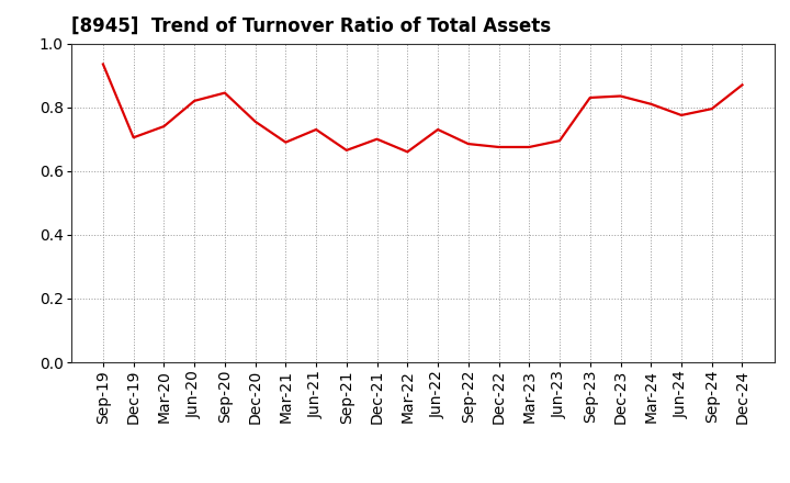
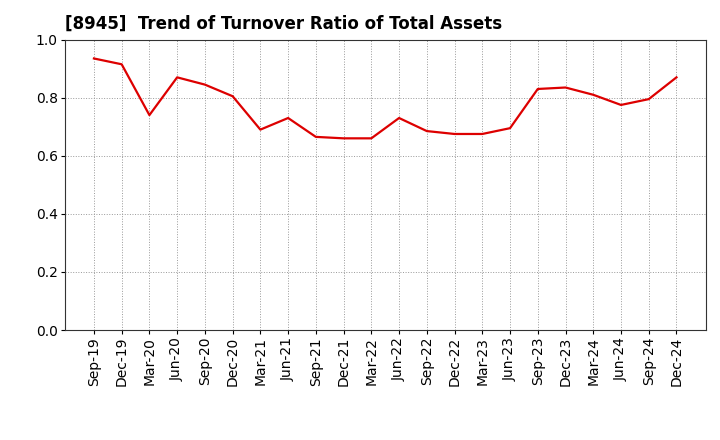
Dec-19: 0.705 -> 0.915
Jun-20: 0.820 -> 0.870
Dec-20: 0.755 -> 0.805
Dec-21: 0.700 -> 0.660
